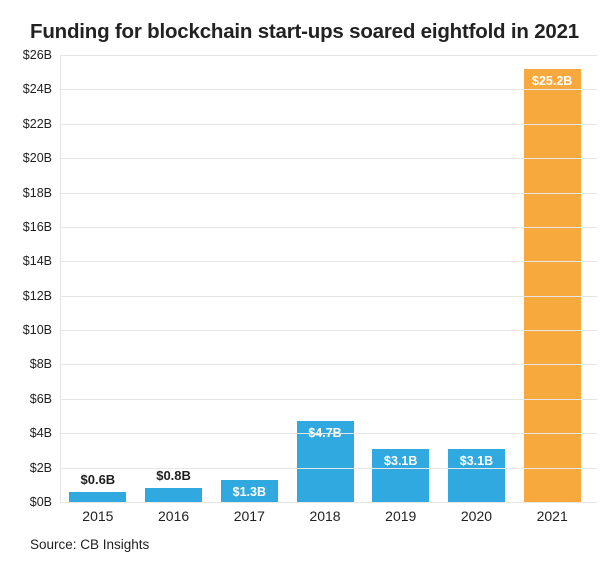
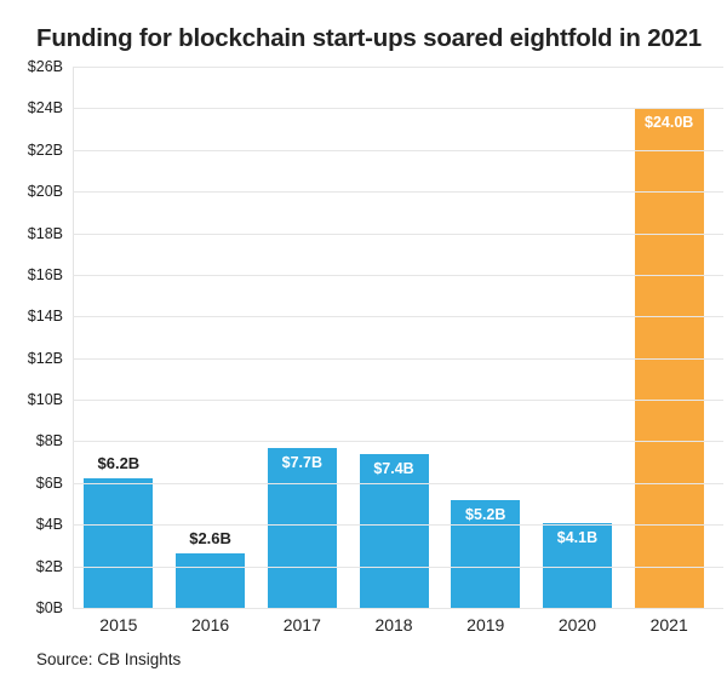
2015: $0.6B -> $6.2B
2016: $0.8B -> $2.6B
2017: $1.3B -> $7.7B
2018: $4.7B -> $7.4B
2019: $3.1B -> $5.2B
2020: $3.1B -> $4.1B
2021: $25.2B -> $24.0B
